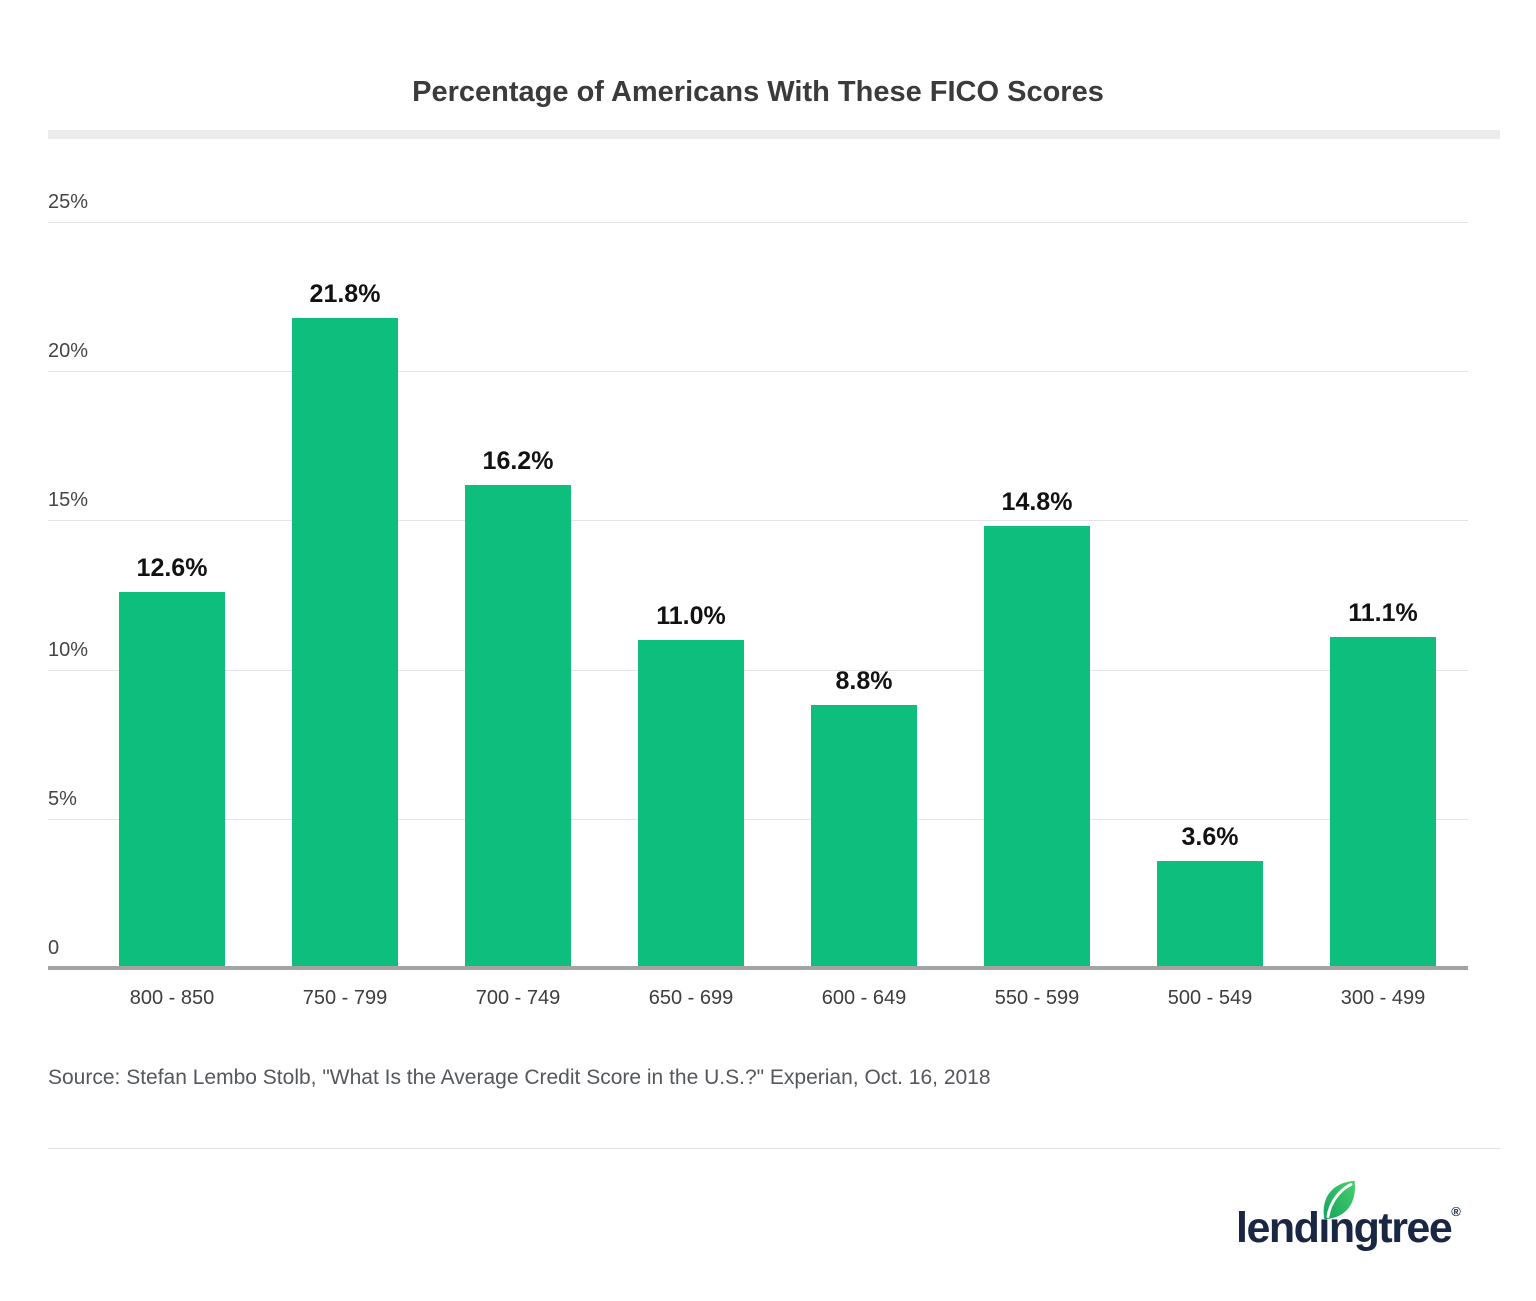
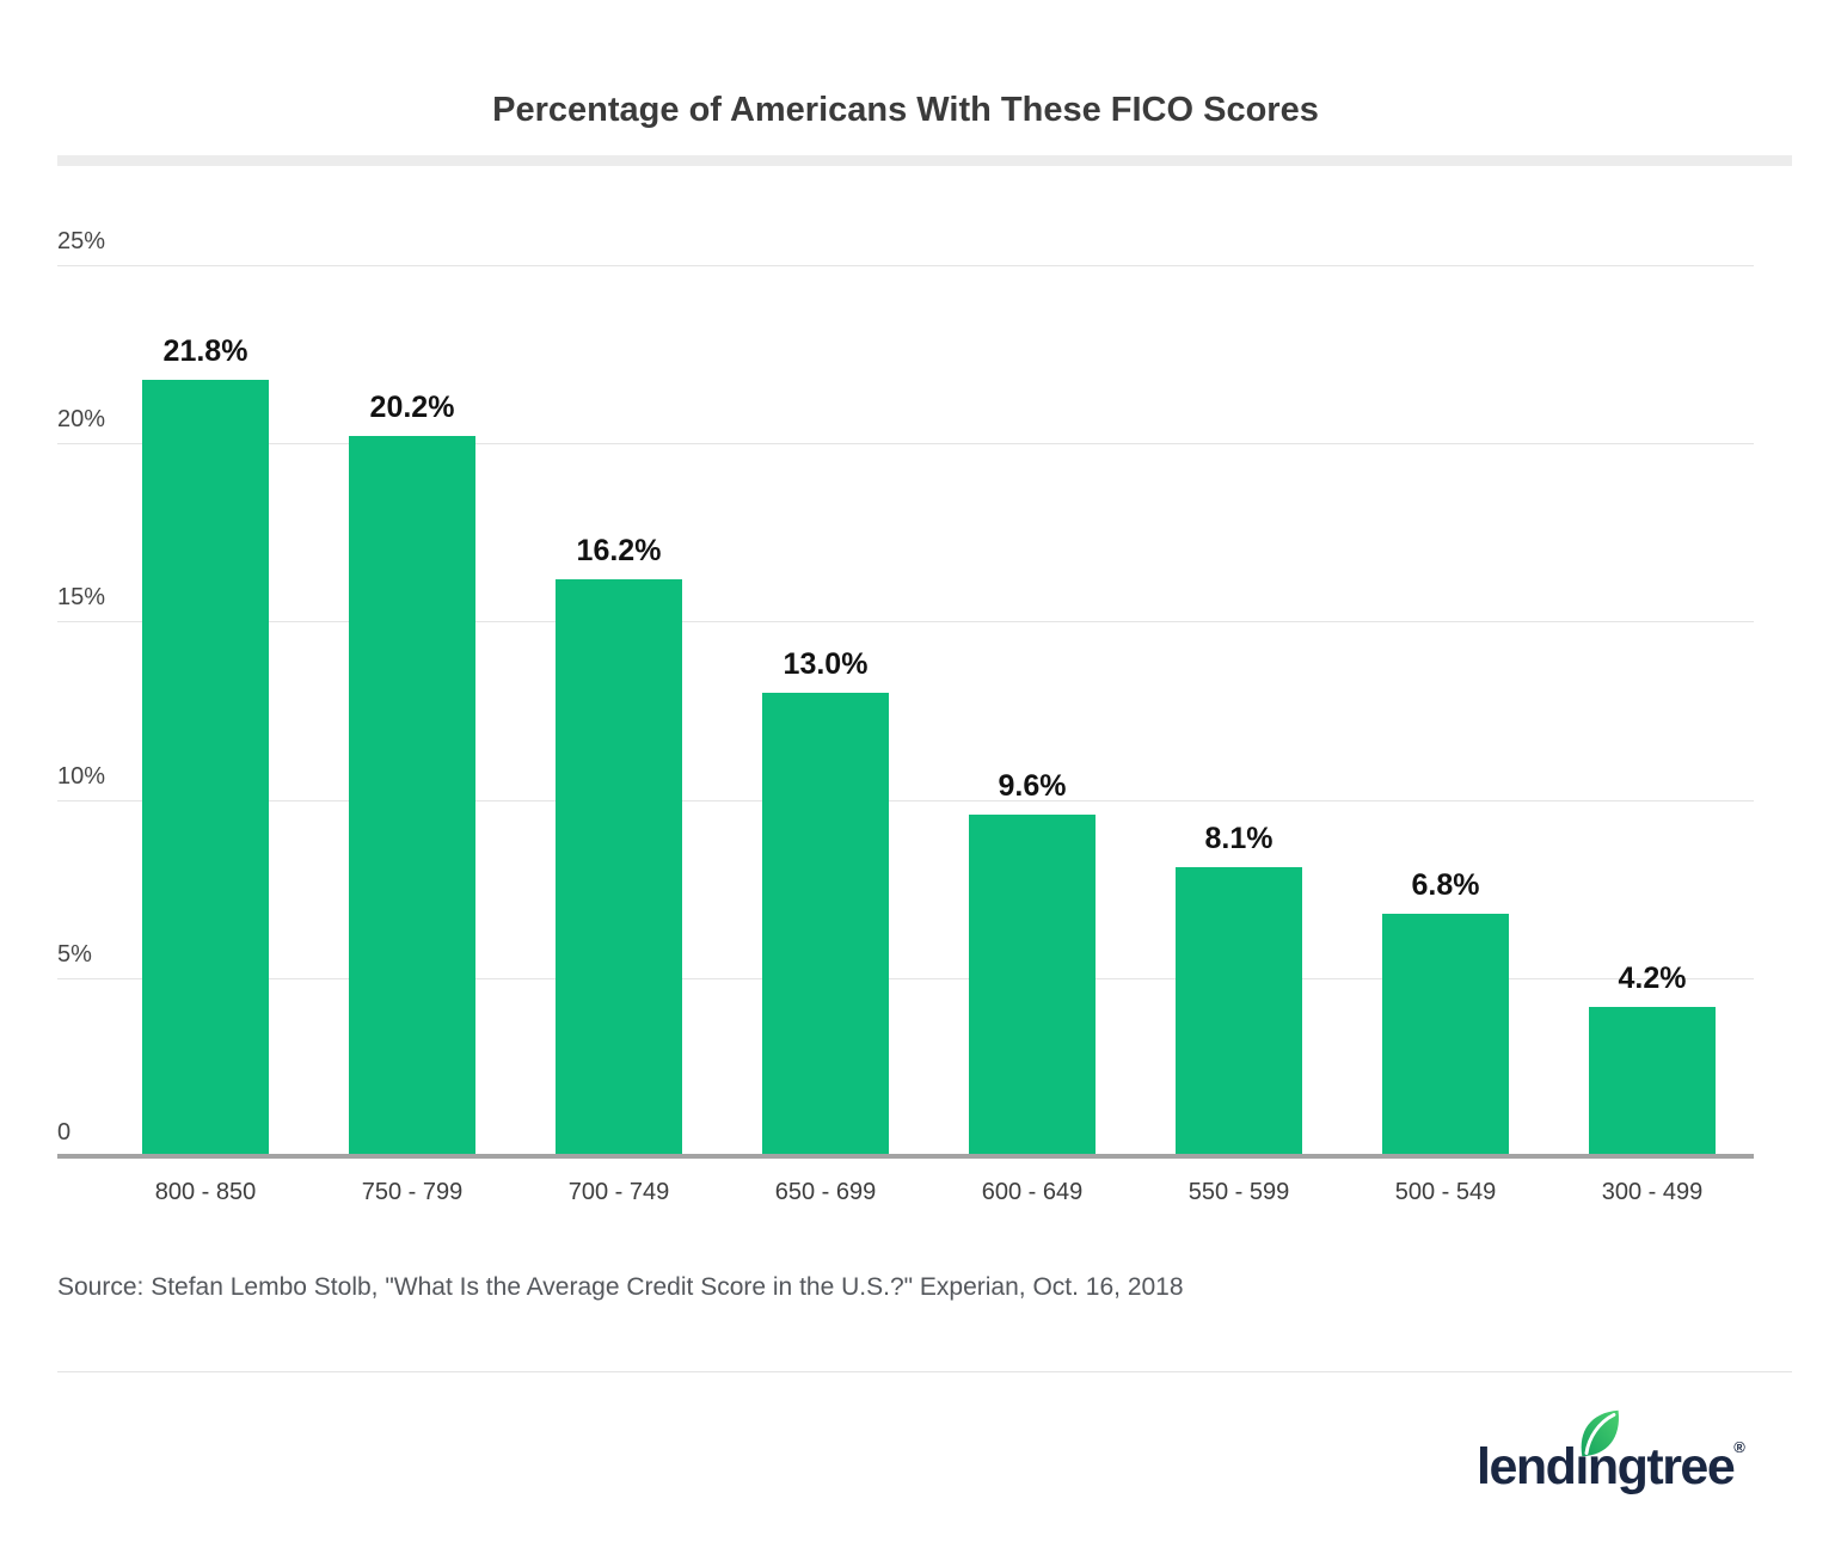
800 - 850: 12.6% -> 21.8%
750 - 799: 21.8% -> 20.2%
650 - 699: 11.0% -> 13.0%
600 - 649: 8.8% -> 9.6%
550 - 599: 14.8% -> 8.1%
500 - 549: 3.6% -> 6.8%
300 - 499: 11.1% -> 4.2%
